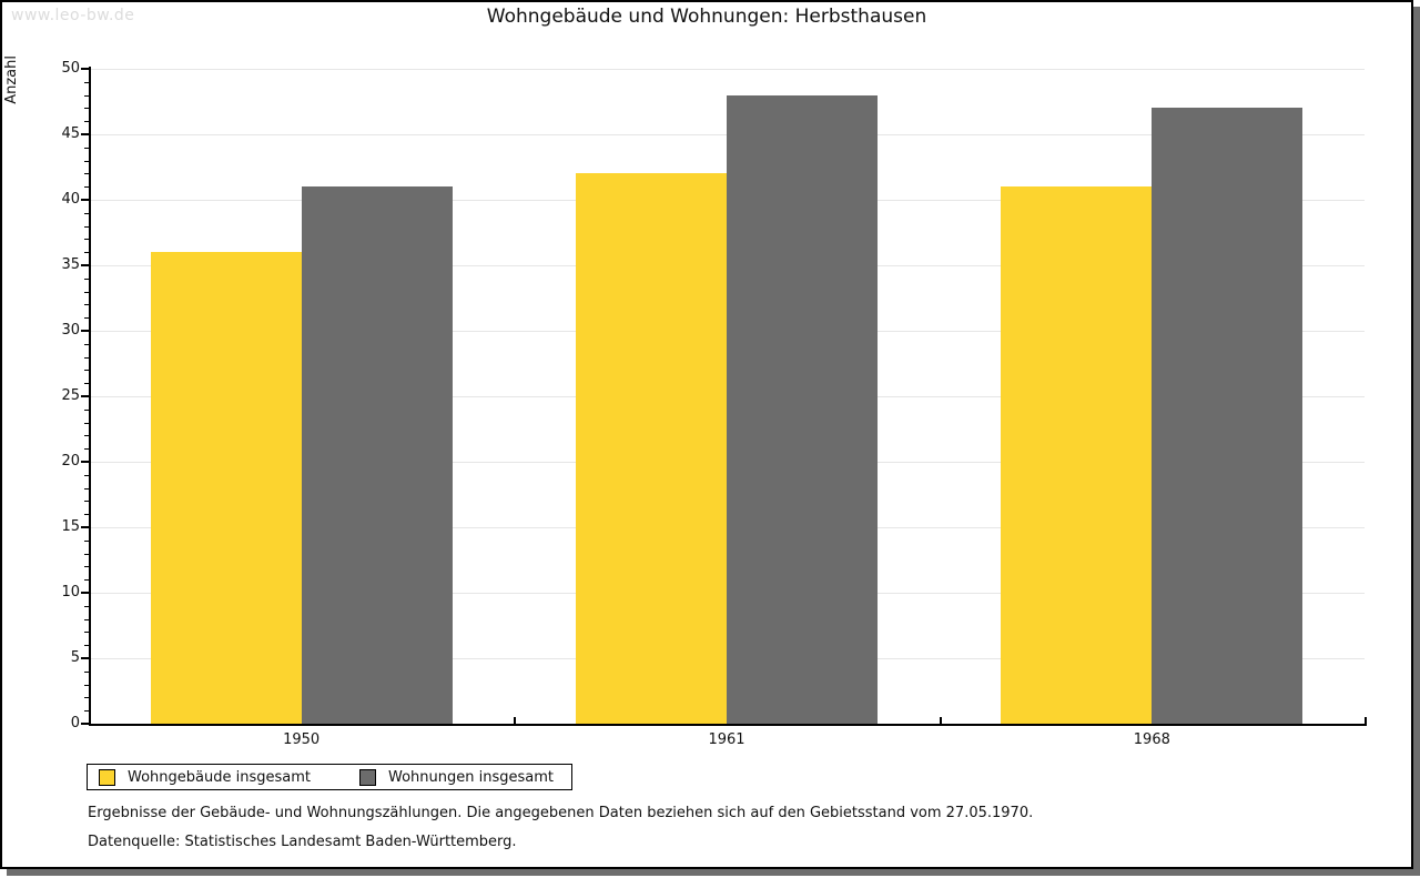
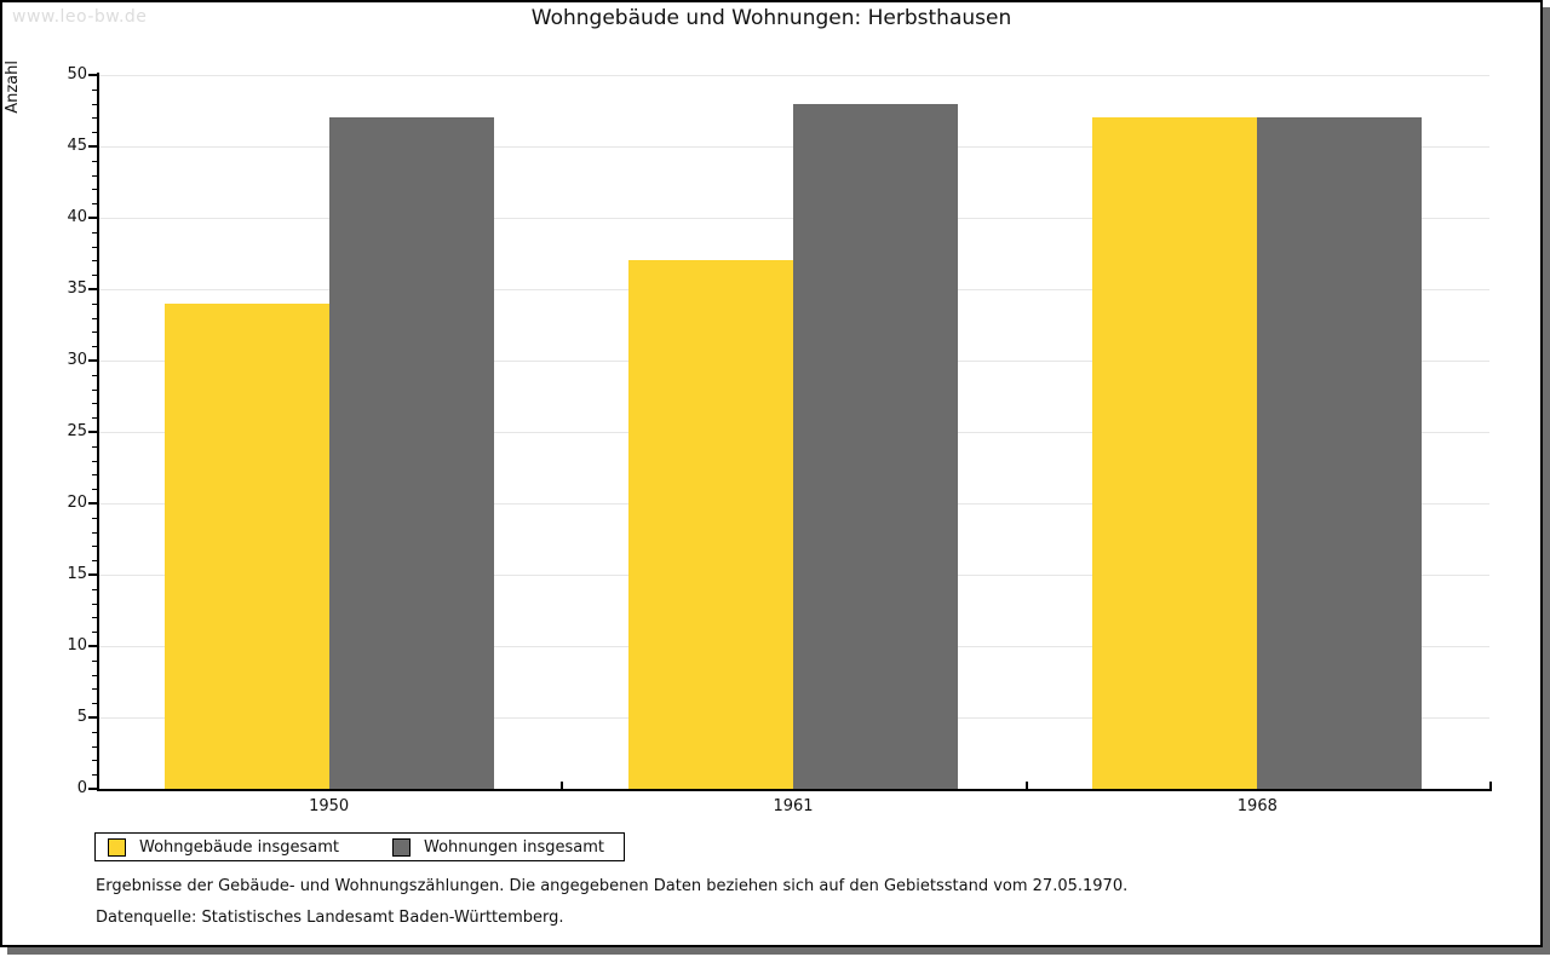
Wohngebäude insgesamt/1950: 36 -> 34
Wohnungen insgesamt/1950: 41 -> 47
Wohngebäude insgesamt/1961: 42 -> 37
Wohngebäude insgesamt/1968: 41 -> 47
